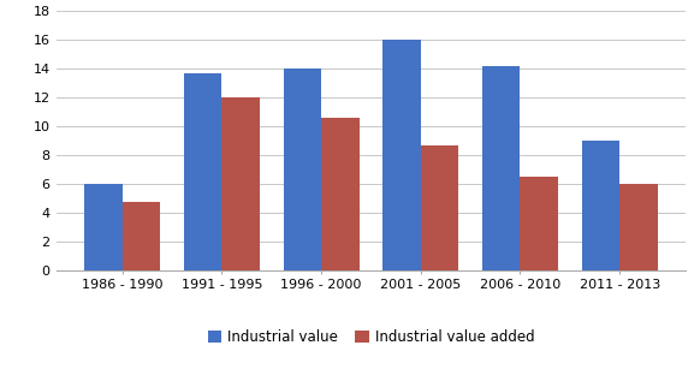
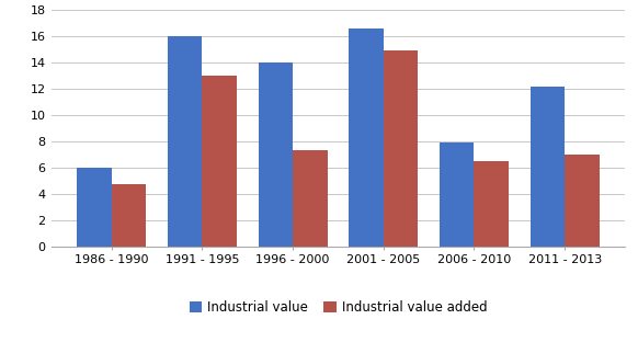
Industrial value/1991 - 1995: 13.7 -> 16.0
Industrial value added/1991 - 1995: 12.0 -> 13.0
Industrial value added/1996 - 2000: 10.6 -> 7.3
Industrial value/2001 - 2005: 16.0 -> 16.6
Industrial value added/2001 - 2005: 8.7 -> 14.9
Industrial value/2006 - 2010: 14.2 -> 7.9
Industrial value/2011 - 2013: 9.0 -> 12.2
Industrial value added/2011 - 2013: 6.0 -> 7.0
